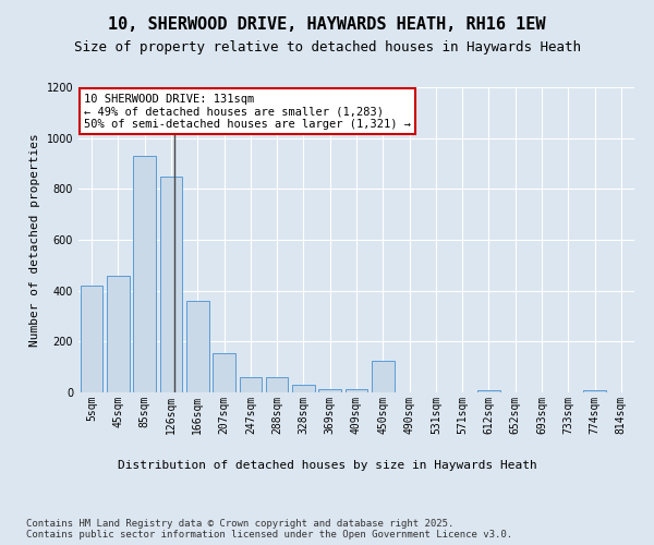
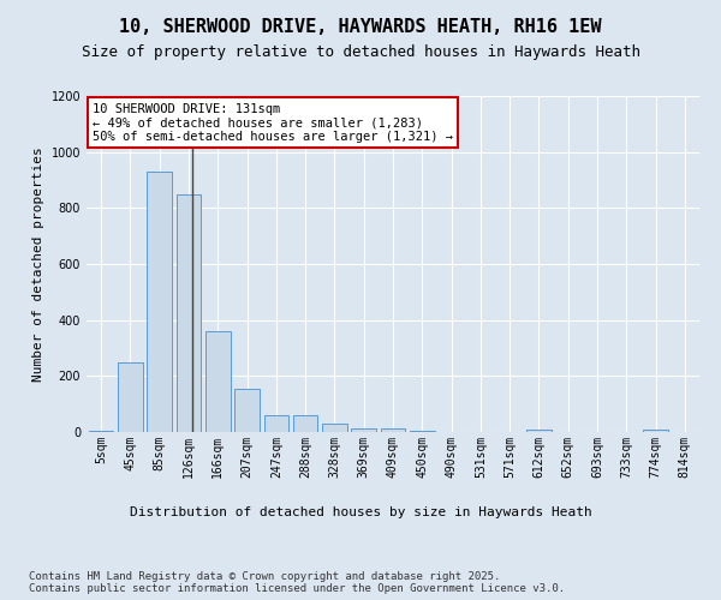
5sqm: 420 -> 5
45sqm: 460 -> 248
450sqm: 125 -> 5
